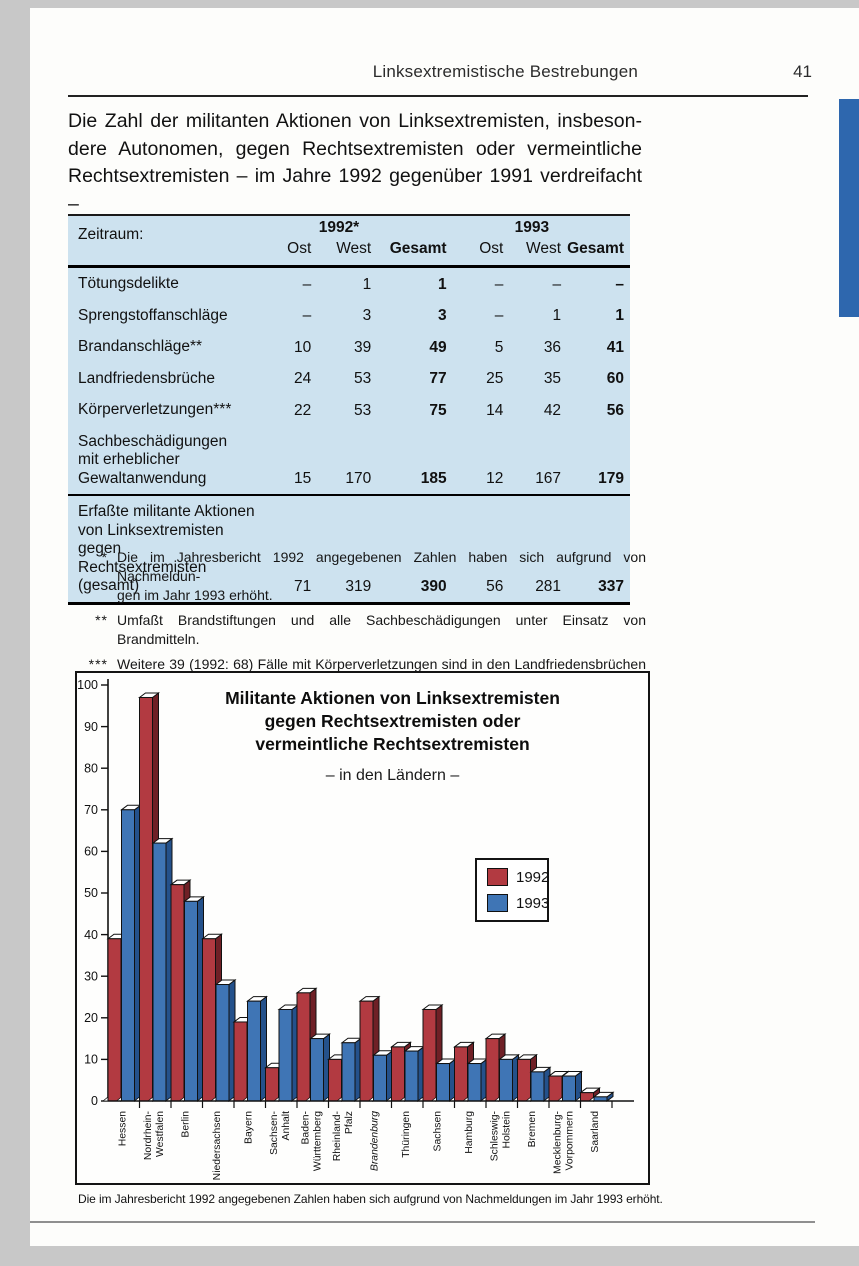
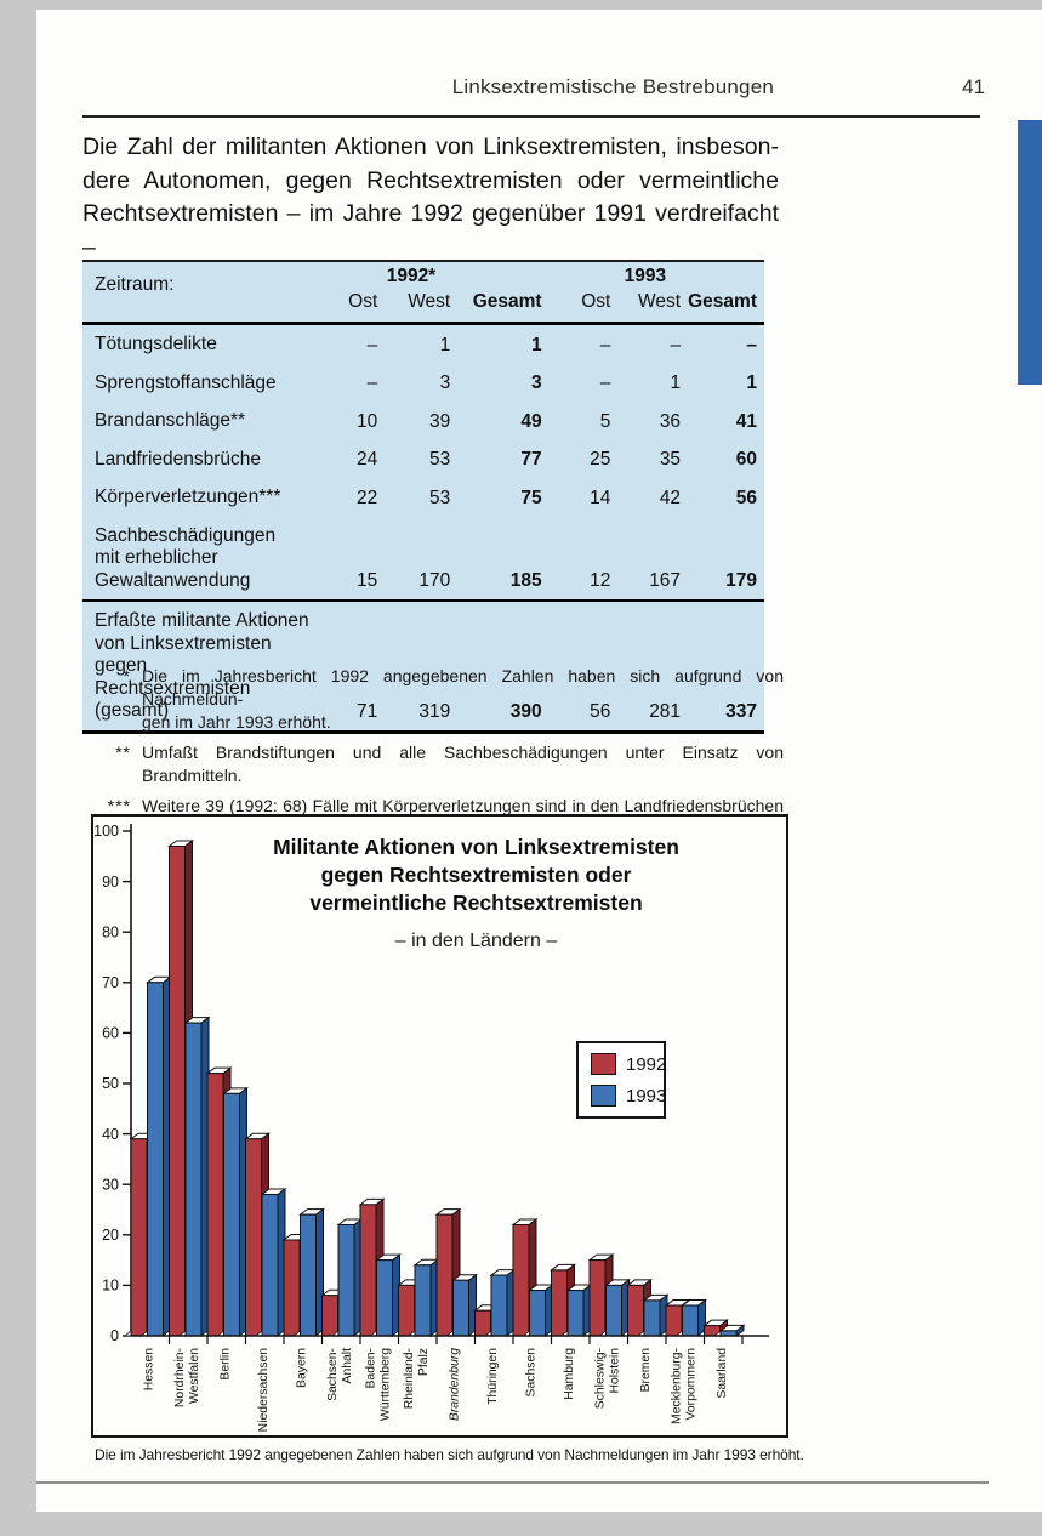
1992/Thüringen: 13 -> 5
